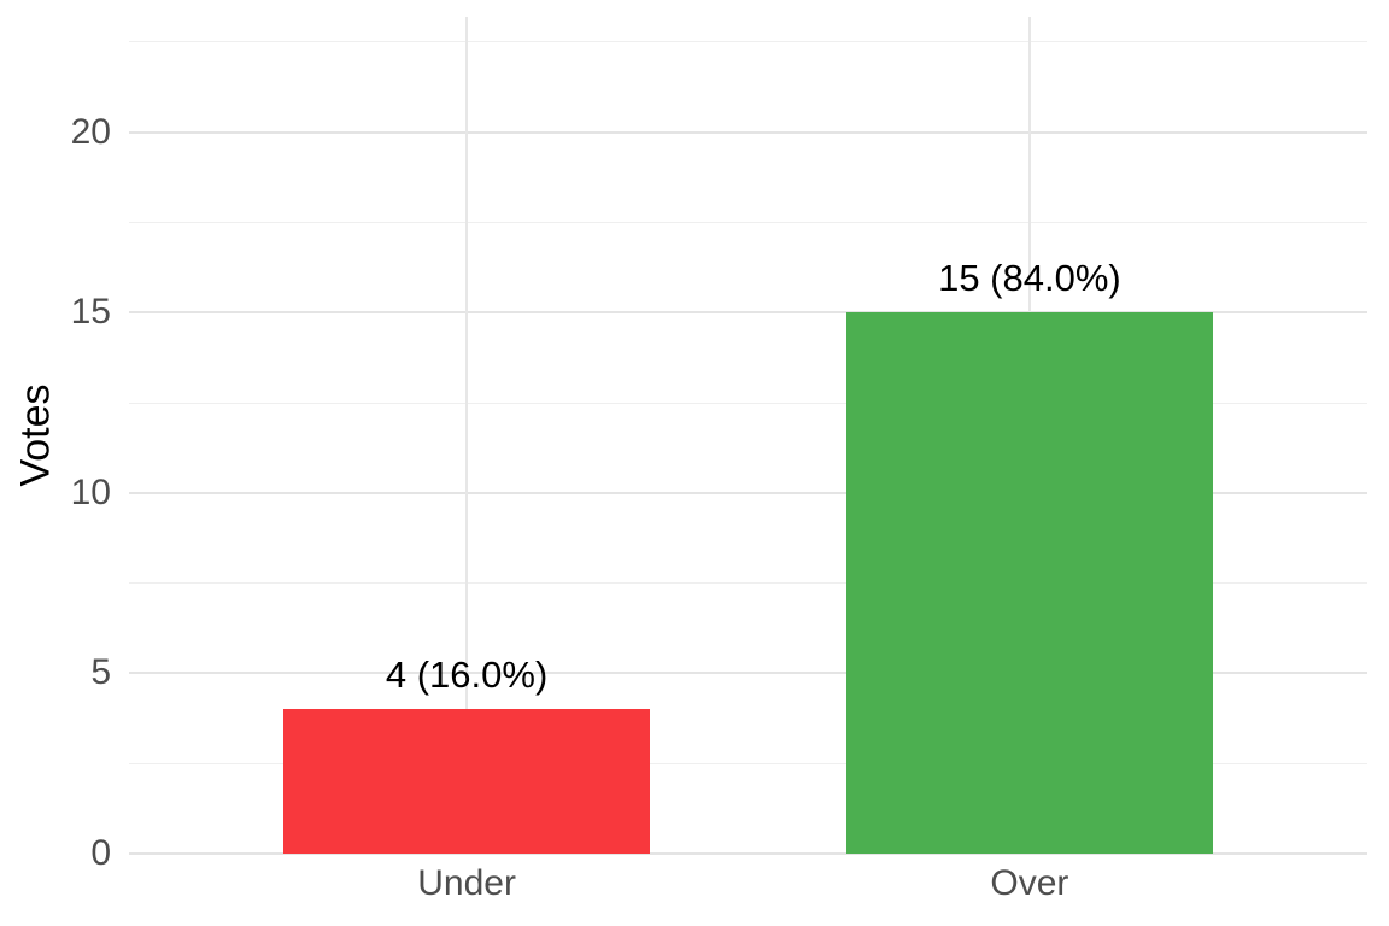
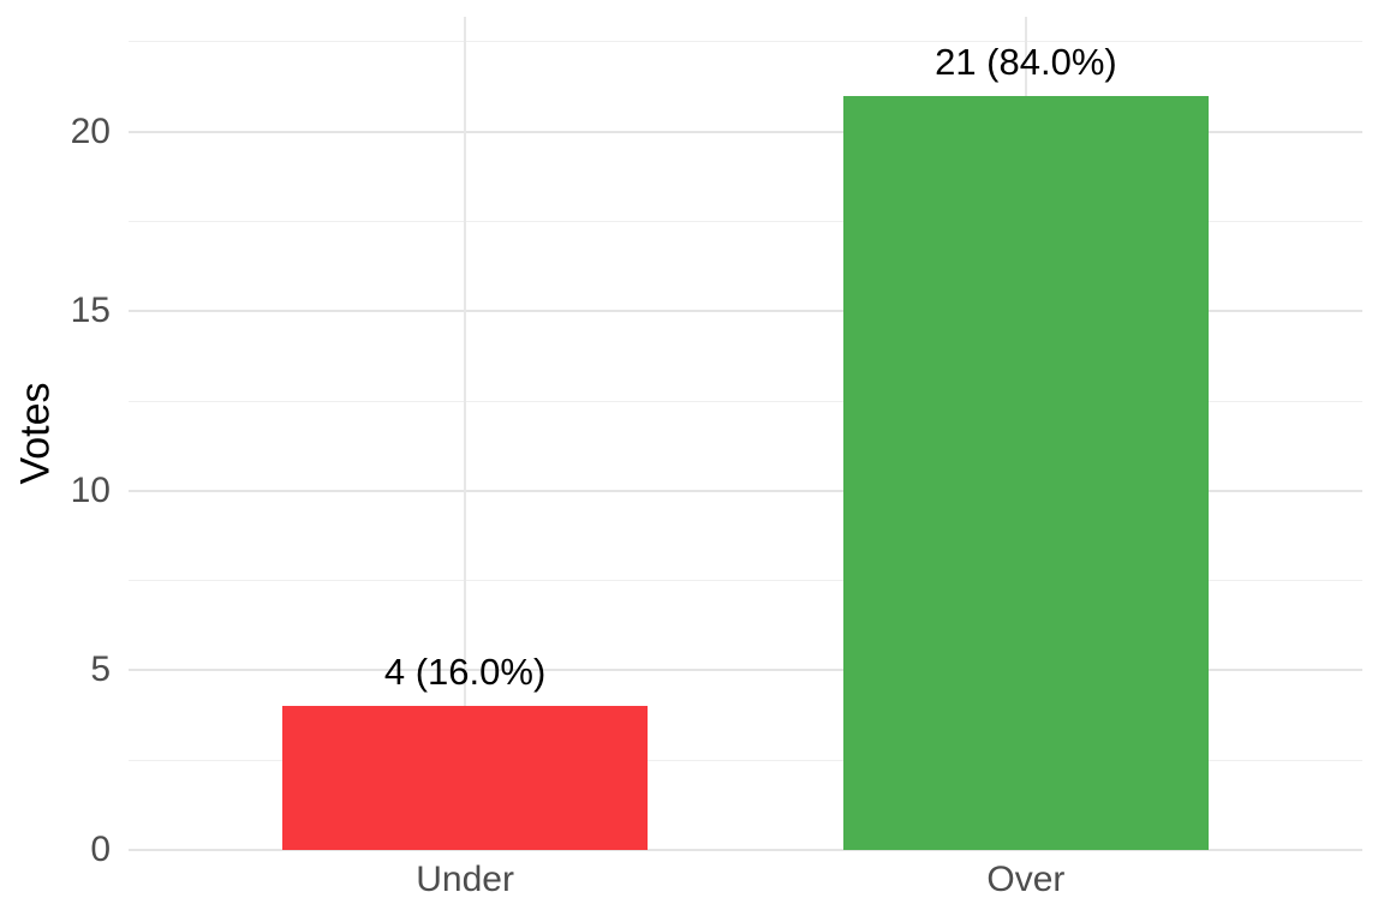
Over: 15 -> 21
